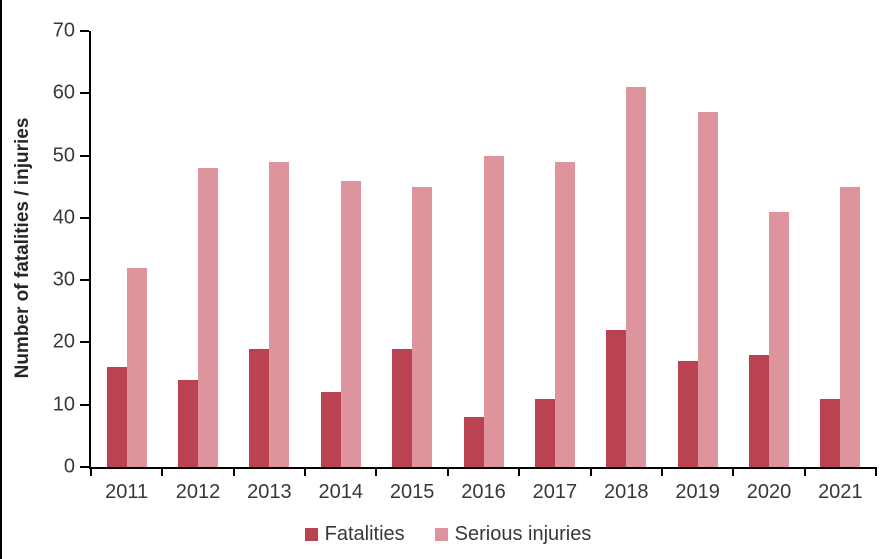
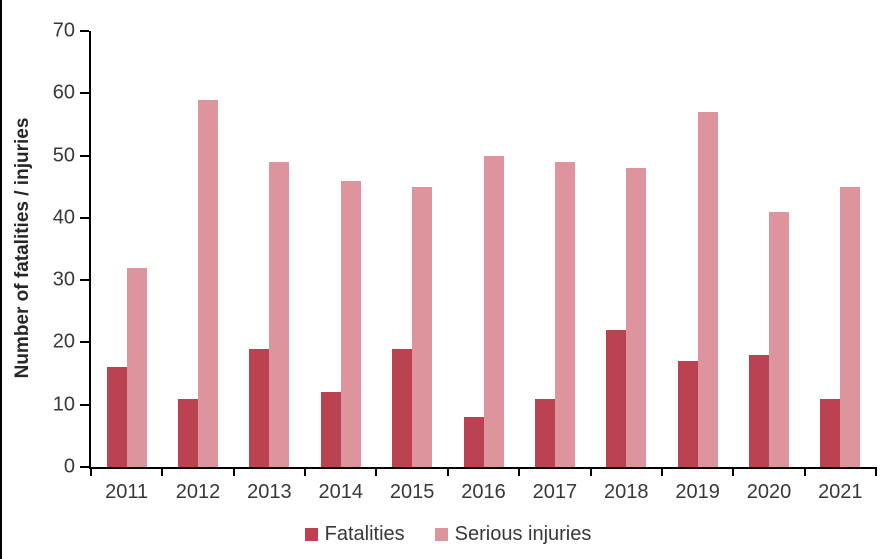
Fatalities/2012: 14 -> 11
Serious injuries/2012: 48 -> 59
Serious injuries/2018: 61 -> 48
